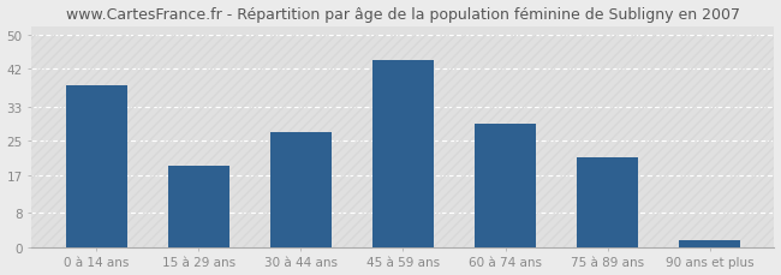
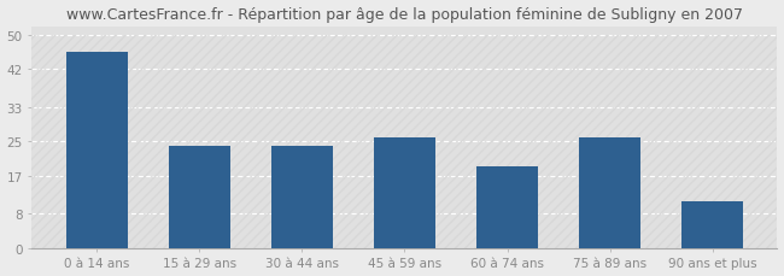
0 à 14 ans: 38.0 -> 46.0
15 à 29 ans: 19.0 -> 24.0
30 à 44 ans: 27.0 -> 24.0
45 à 59 ans: 44.0 -> 26.0
60 à 74 ans: 29.0 -> 19.0
75 à 89 ans: 21.0 -> 26.0
90 ans et plus: 1.5 -> 11.0
